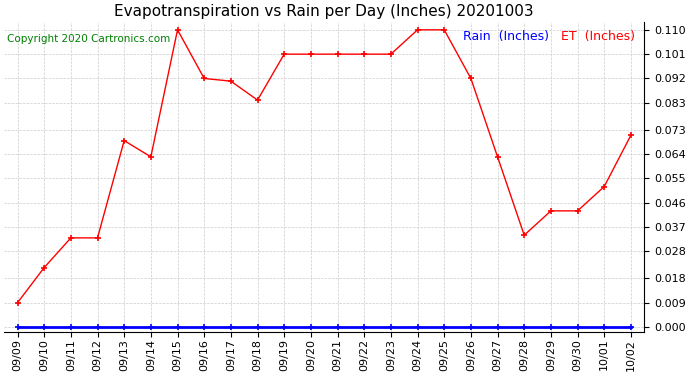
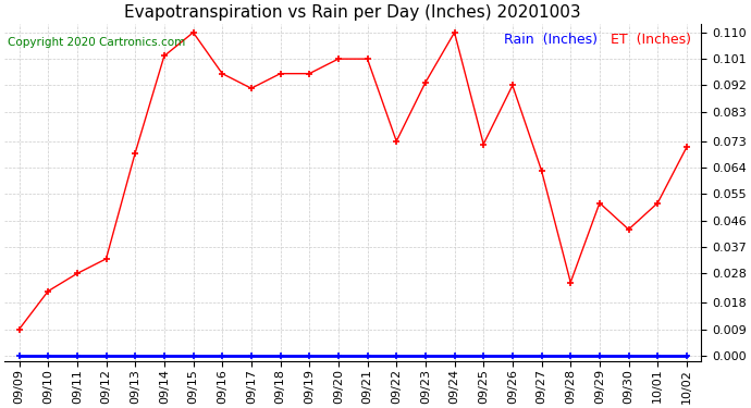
ET (Inches)/09/11: 0.033 -> 0.028
ET (Inches)/09/14: 0.063 -> 0.102
ET (Inches)/09/16: 0.092 -> 0.096
ET (Inches)/09/18: 0.084 -> 0.096
ET (Inches)/09/19: 0.101 -> 0.096
ET (Inches)/09/22: 0.101 -> 0.073
ET (Inches)/09/23: 0.101 -> 0.093
ET (Inches)/09/25: 0.110 -> 0.072
ET (Inches)/09/28: 0.034 -> 0.025
ET (Inches)/09/29: 0.043 -> 0.052
